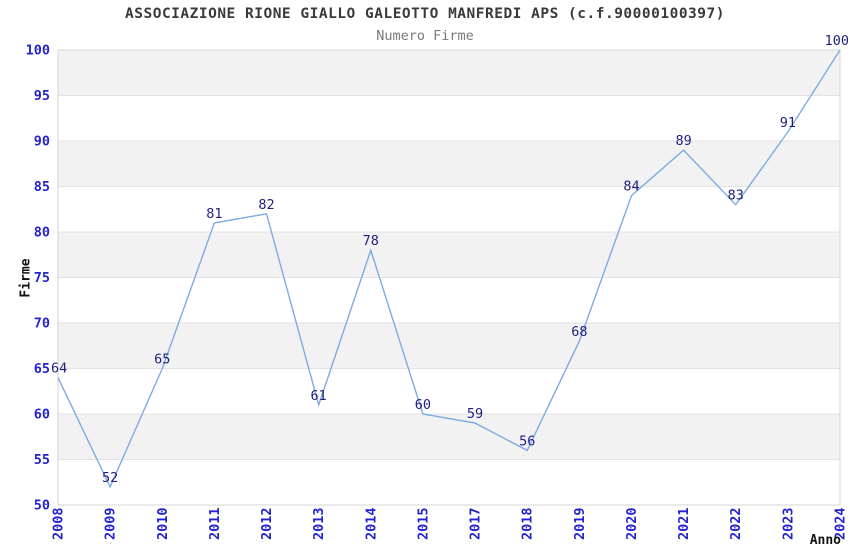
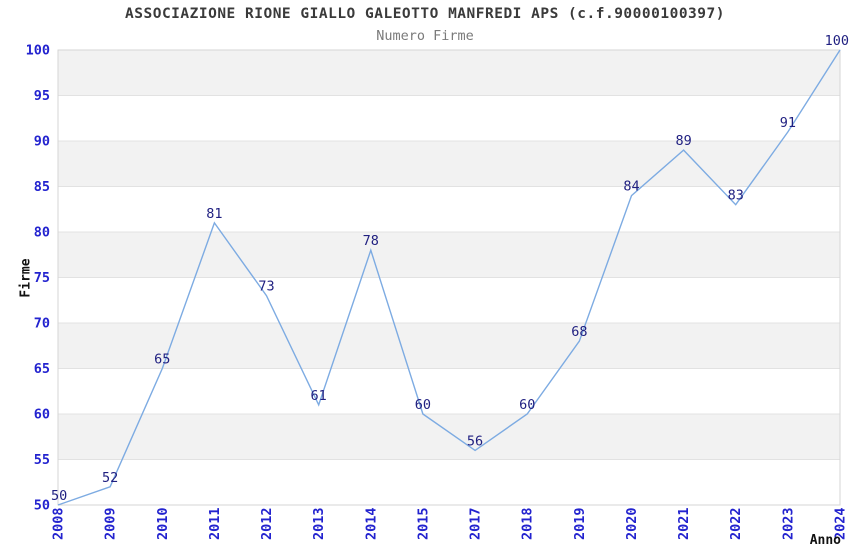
2008: 64 -> 50
2012: 82 -> 73
2017: 59 -> 56
2018: 56 -> 60
